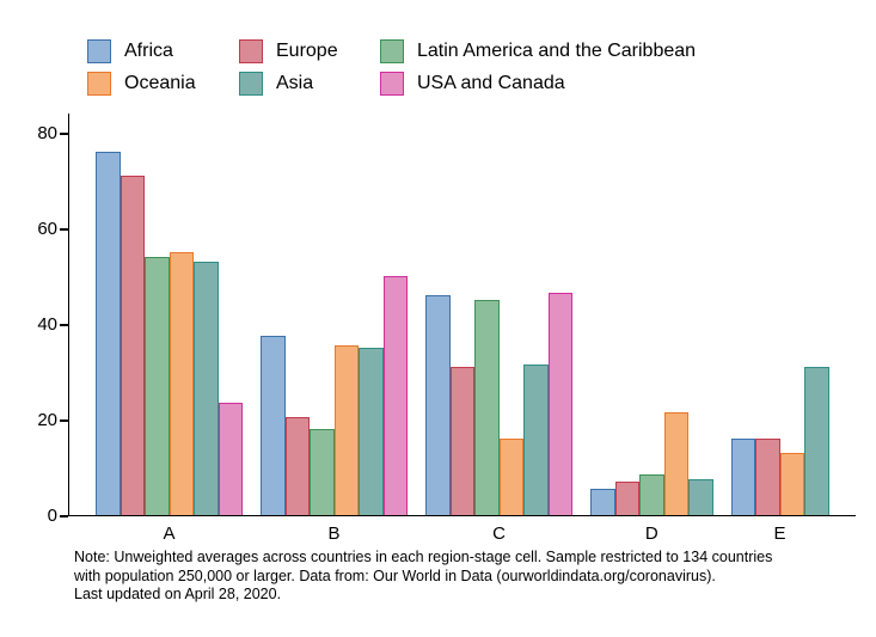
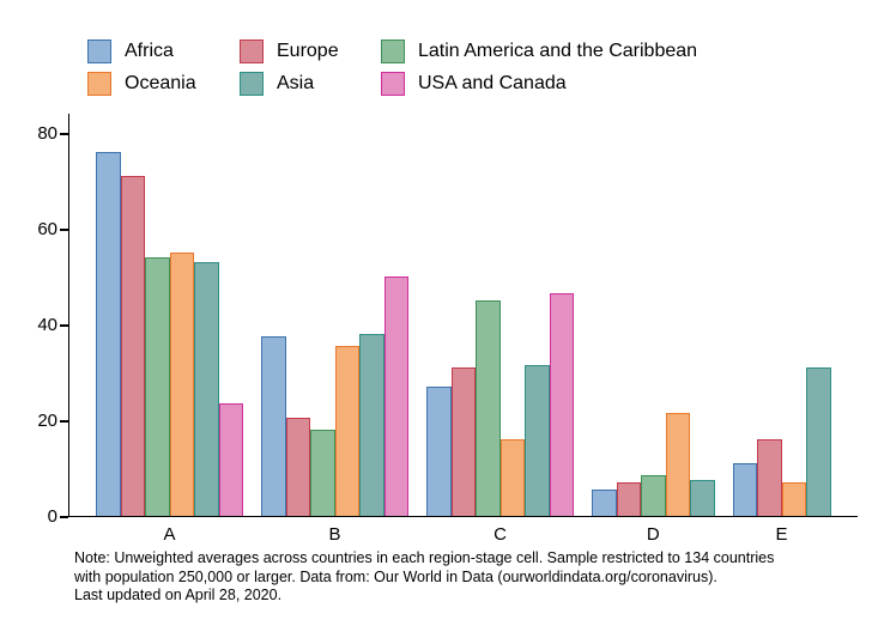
Asia/B: 35 -> 38
Africa/C: 46 -> 27
Africa/E: 16 -> 11
Oceania/E: 13 -> 7
